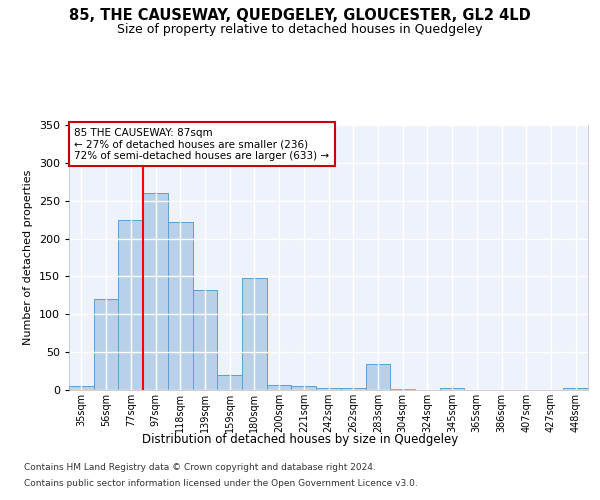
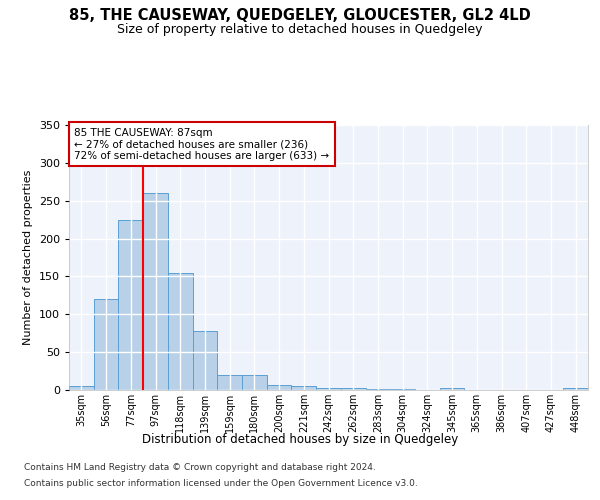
118sqm: 222 -> 155
139sqm: 132 -> 78
180sqm: 148 -> 20
283sqm: 34 -> 1
